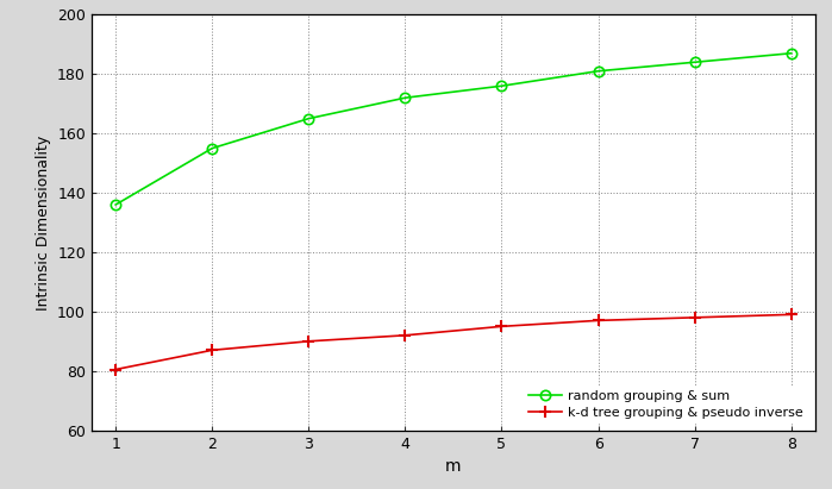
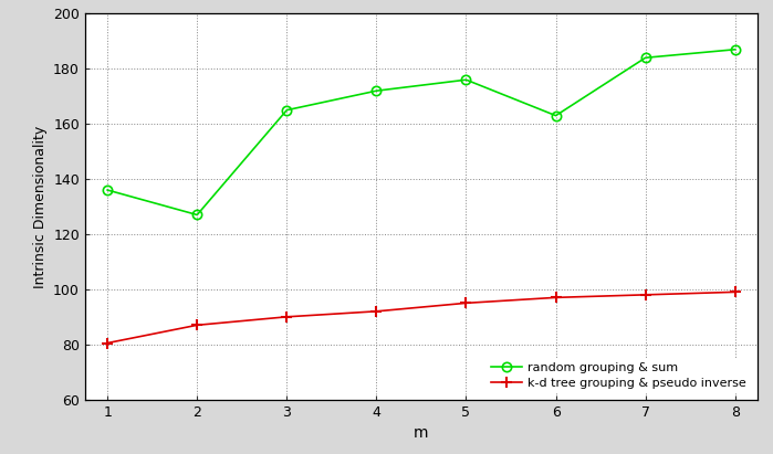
random grouping & sum/2: 155 -> 127
random grouping & sum/6: 181 -> 163
